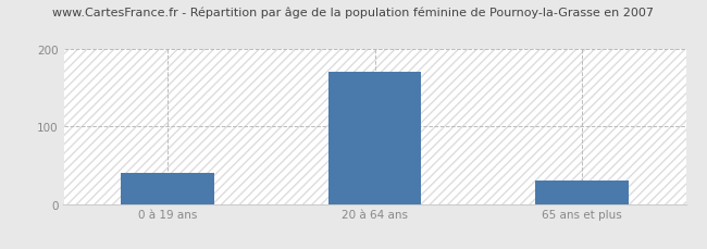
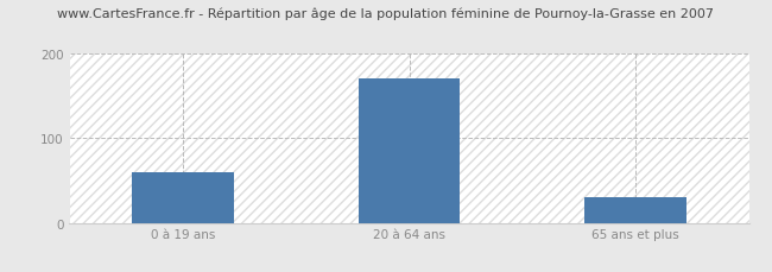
0 à 19 ans: 40 -> 60
